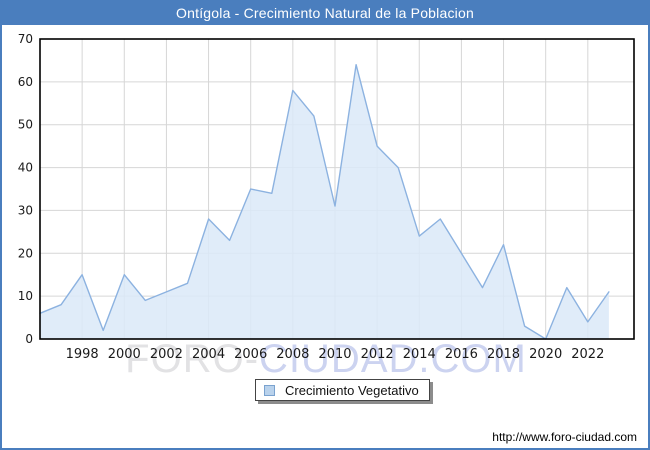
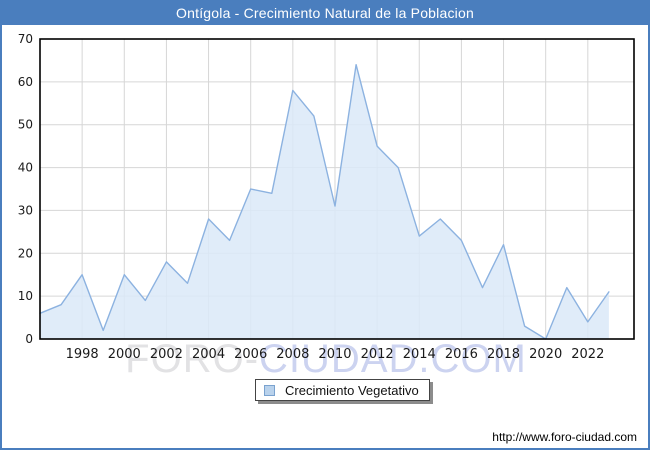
2002: 11 -> 18
2016: 20 -> 23
